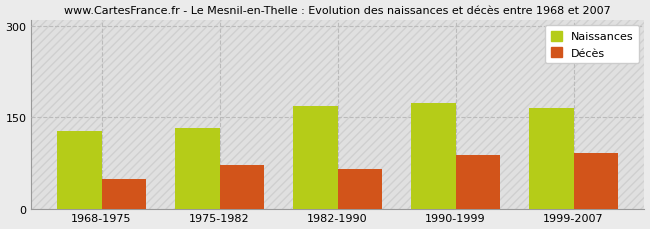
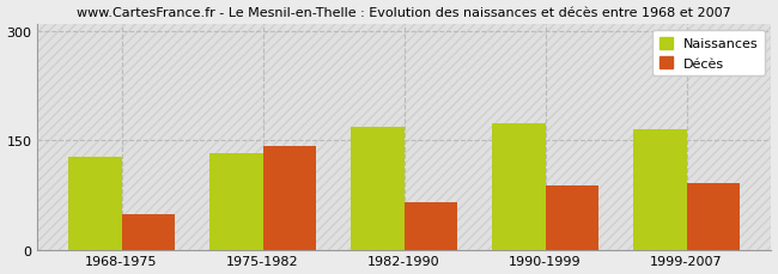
Décès/1975-1982: 72 -> 142
